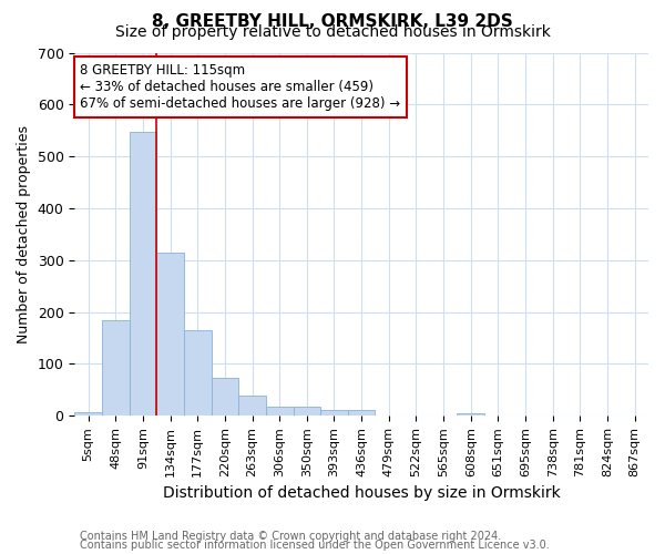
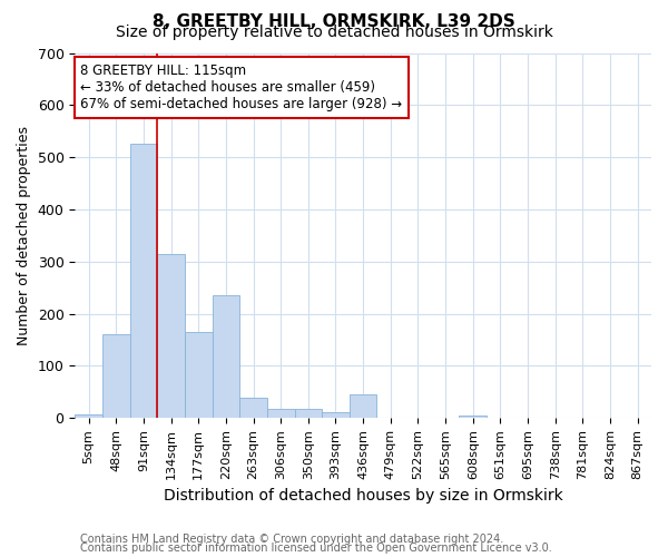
48sqm: 185 -> 160
91sqm: 548 -> 525
220sqm: 73 -> 235
436sqm: 12 -> 45
